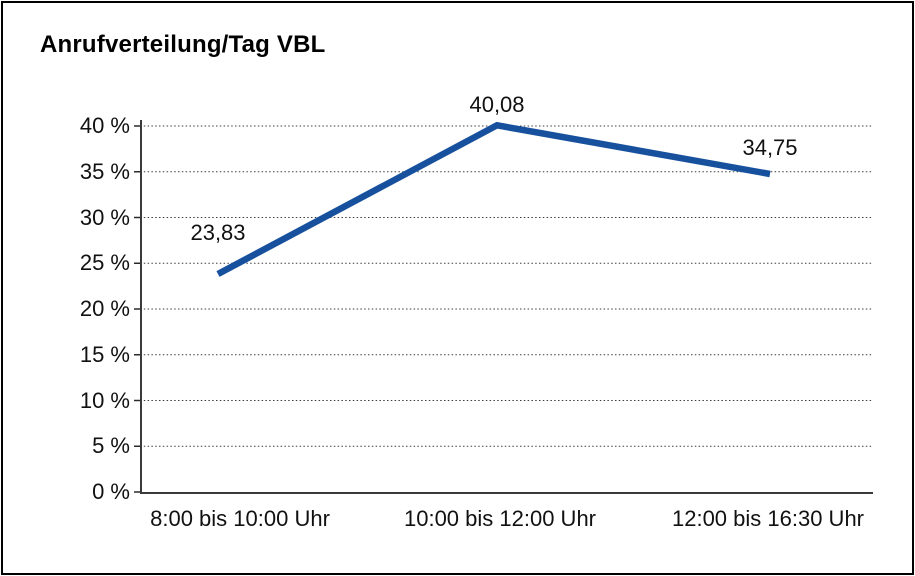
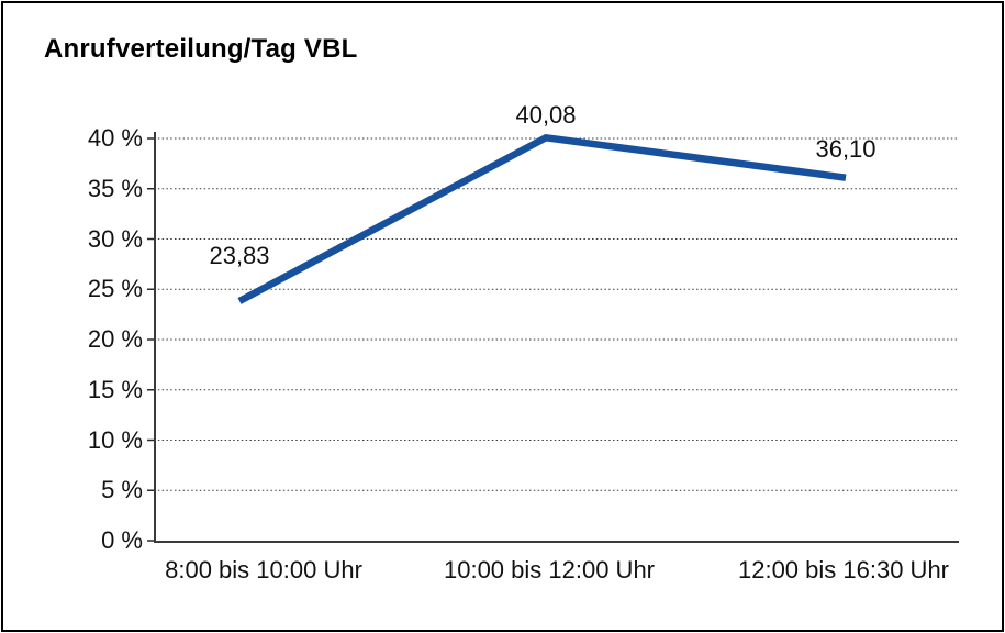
12:00 bis 16:30 Uhr: 34,75 -> 36,10
